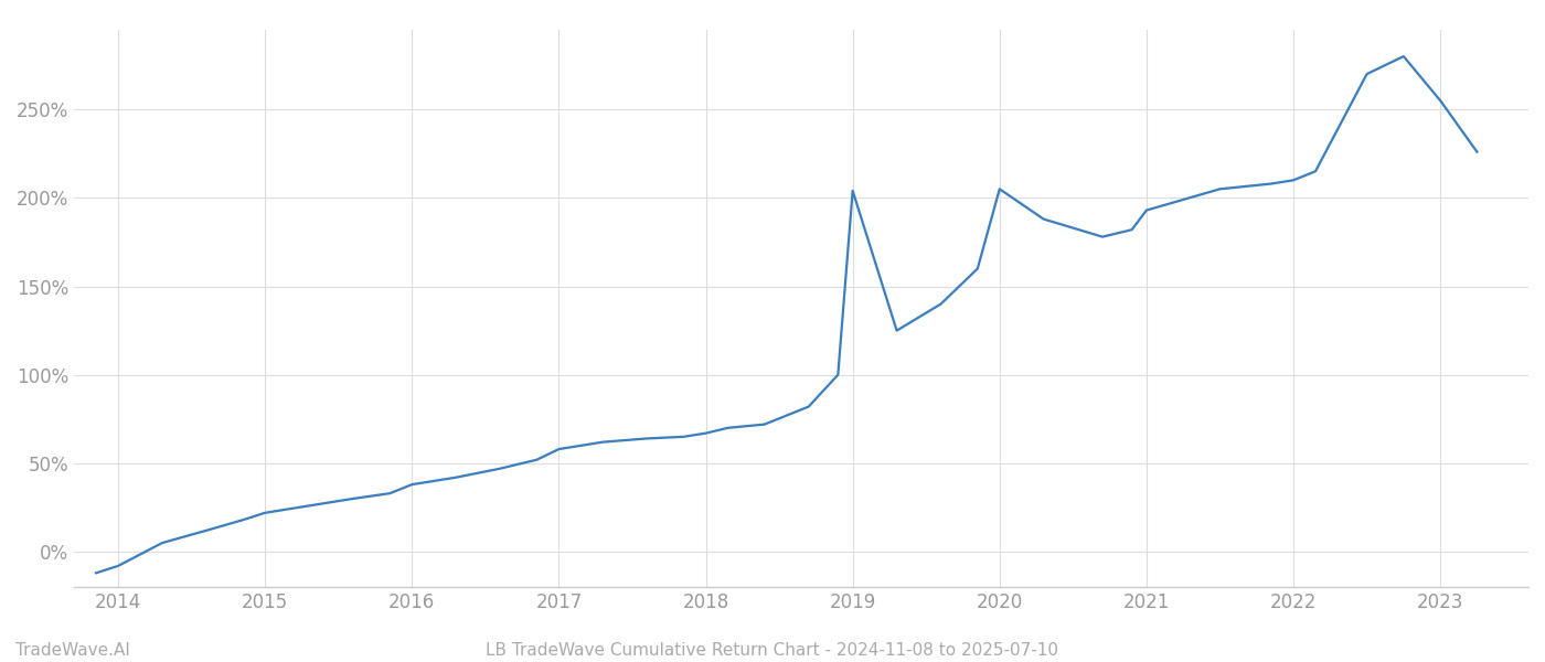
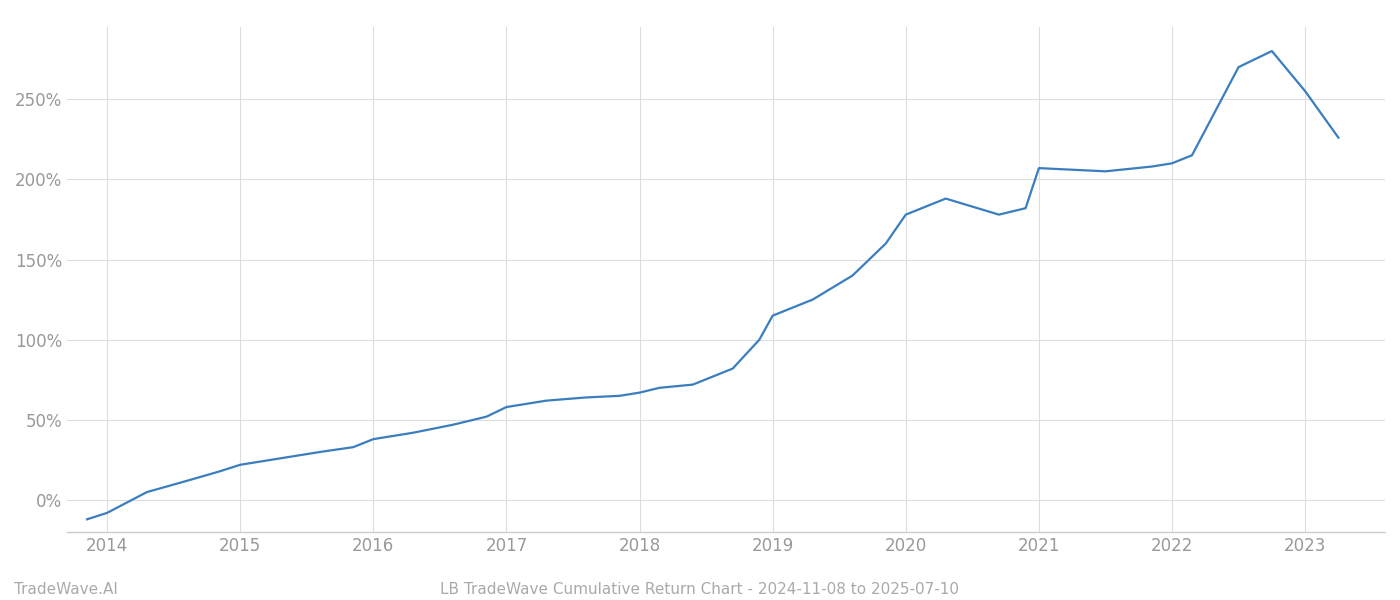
2019: 204% -> 115%
2020: 205% -> 178%
2021: 193% -> 207%
